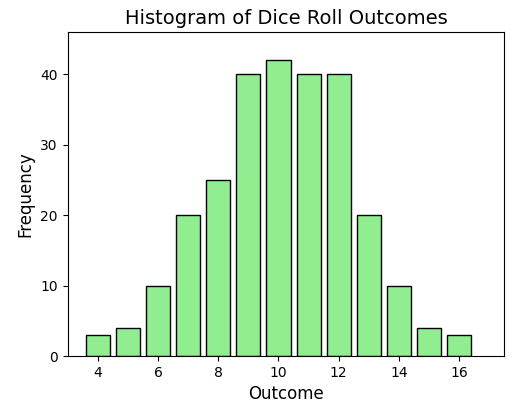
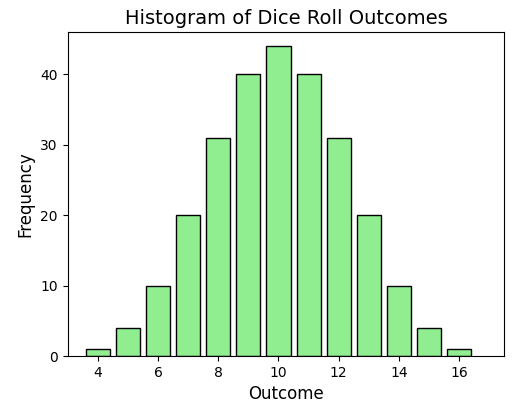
4: 3 -> 1
8: 25 -> 31
10: 42 -> 44
12: 40 -> 31
16: 3 -> 1
